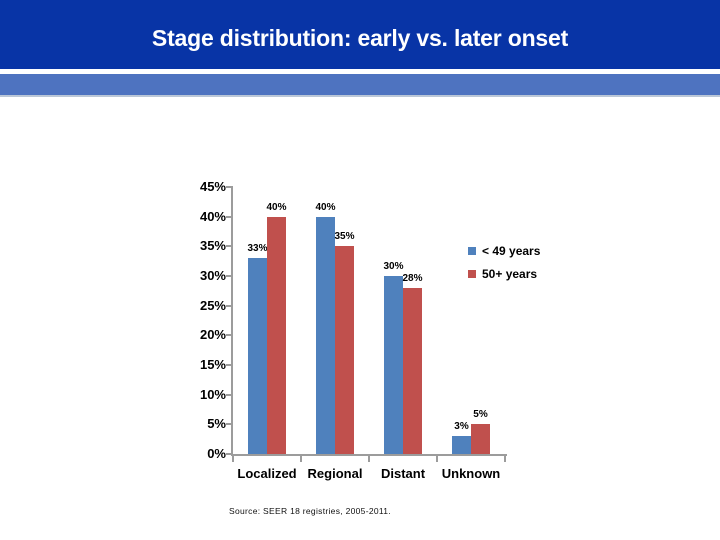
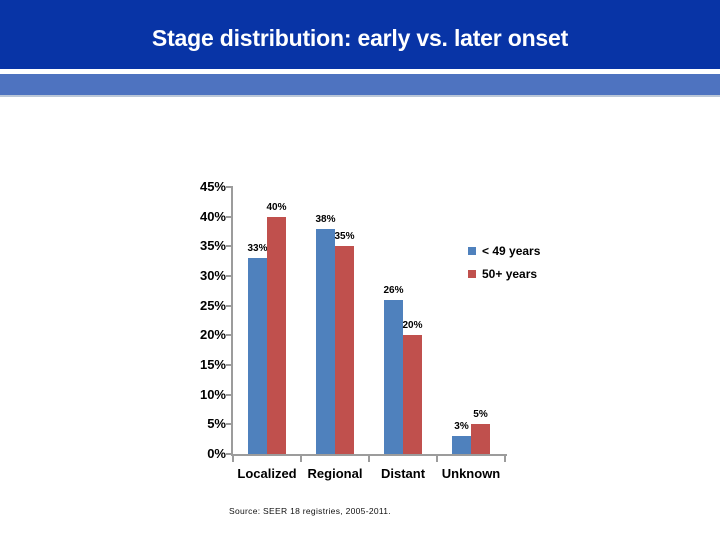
< 49 years/Regional: 40% -> 38%
< 49 years/Distant: 30% -> 26%
50+ years/Distant: 28% -> 20%
